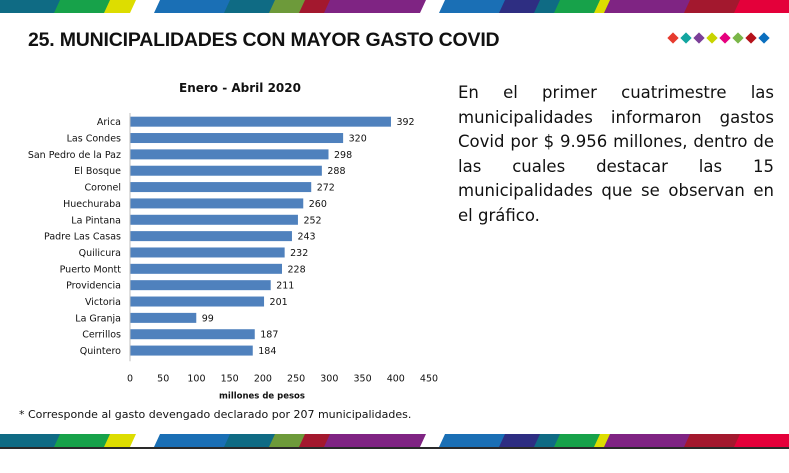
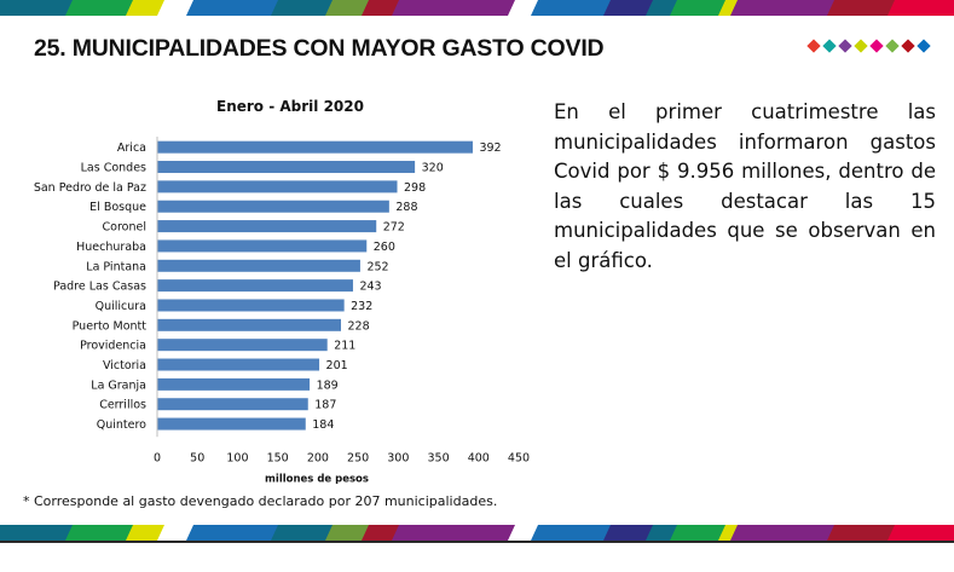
La Granja: 99 -> 189
